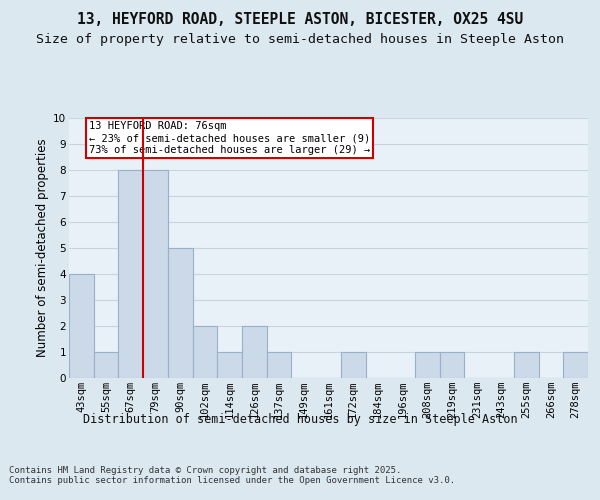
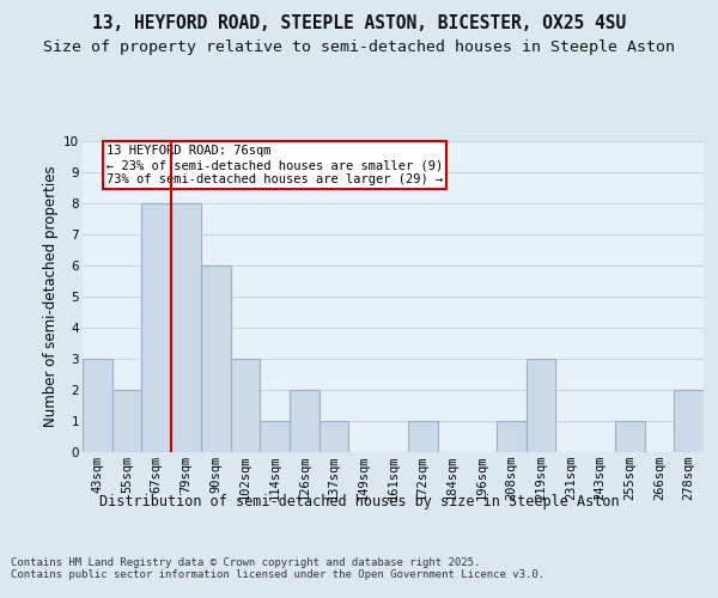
43sqm: 4 -> 3
55sqm: 1 -> 2
90sqm: 5 -> 6
102sqm: 2 -> 3
219sqm: 1 -> 3
278sqm: 1 -> 2
